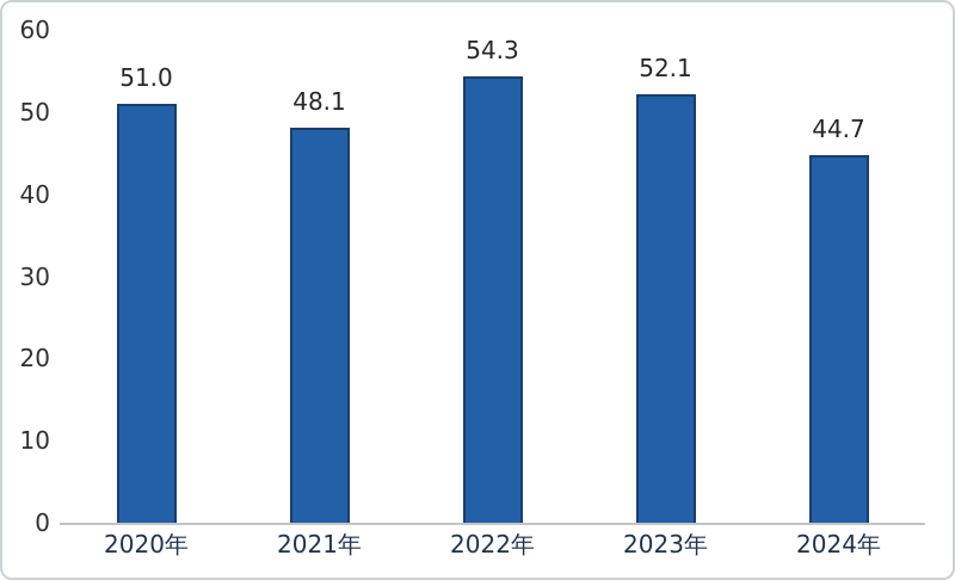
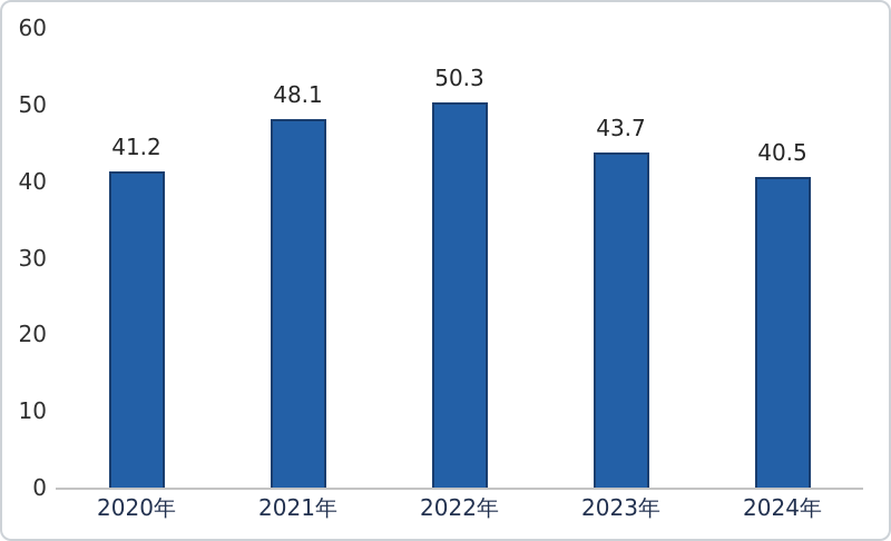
2020年: 51.0 -> 41.2
2022年: 54.3 -> 50.3
2023年: 52.1 -> 43.7
2024年: 44.7 -> 40.5
